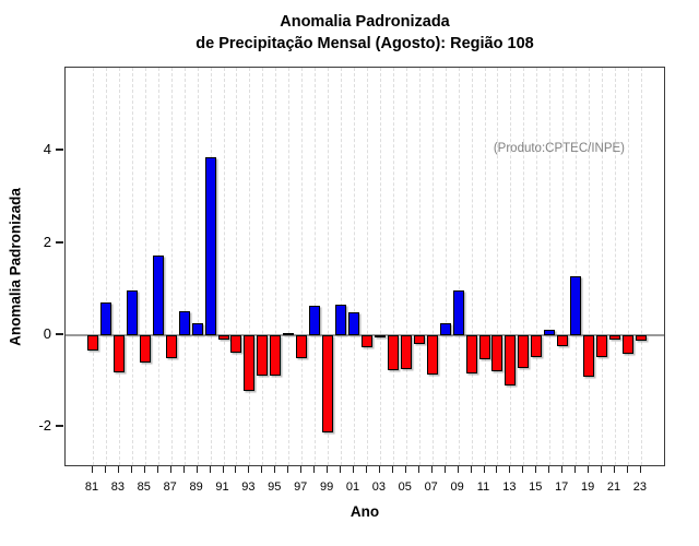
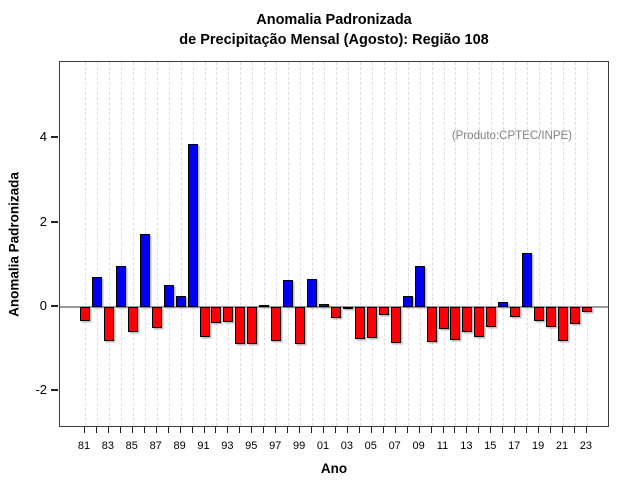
91: -0.1 -> -0.7
93: -1.2 -> -0.3
97: -0.5 -> -0.8
99: -2.1 -> -0.9
01: 0.5 -> 0.1
13: -1.1 -> -0.6
19: -0.9 -> -0.3
21: -0.1 -> -0.8
